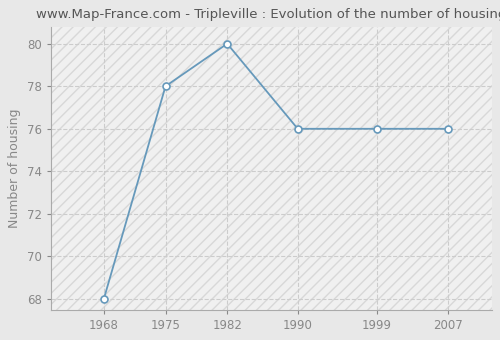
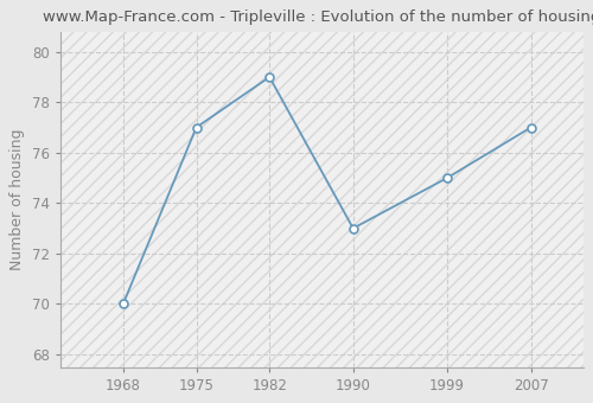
1968: 68 -> 70
1975: 78 -> 77
1982: 80 -> 79
1990: 76 -> 73
1999: 76 -> 75
2007: 76 -> 77
